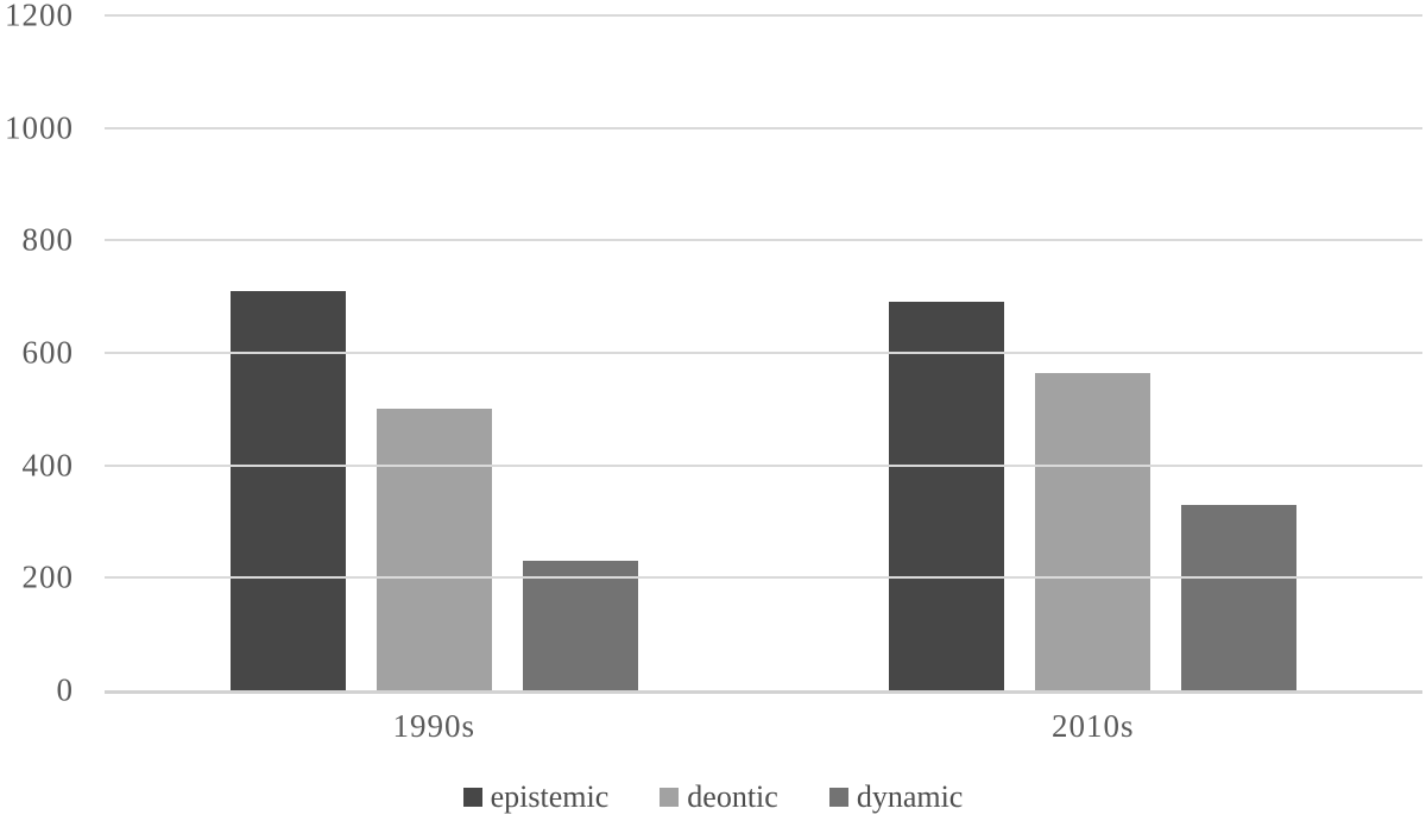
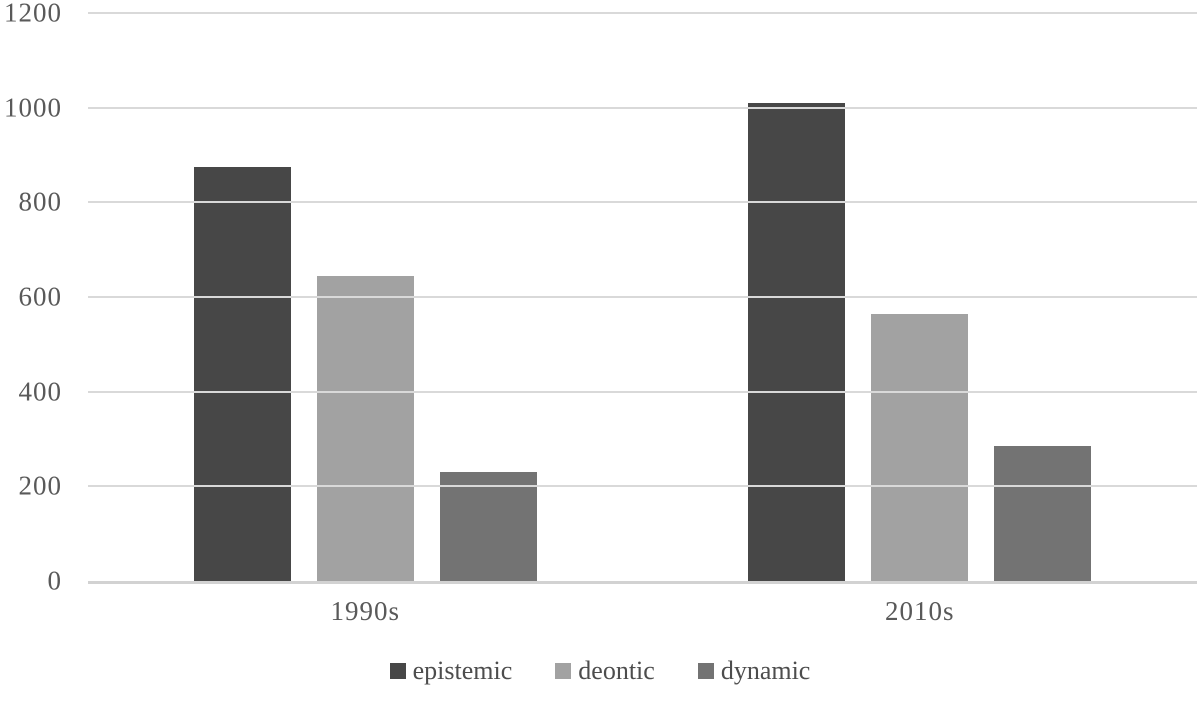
epistemic/1990s: 710 -> 880
deontic/1990s: 500 -> 640
epistemic/2010s: 690 -> 1010
dynamic/2010s: 330 -> 280
